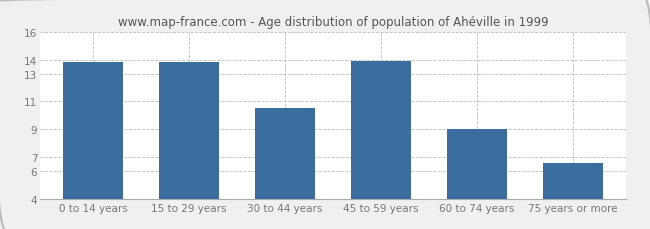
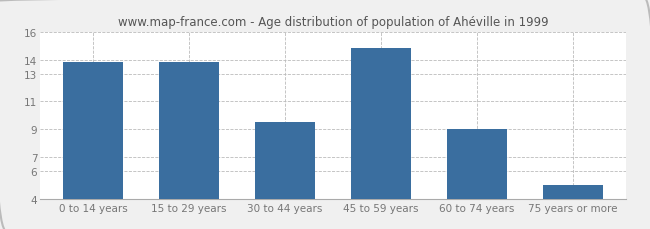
30 to 44 years: 10.5 -> 9.5
45 to 59 years: 13.9 -> 14.8
75 years or more: 6.6 -> 5.0
